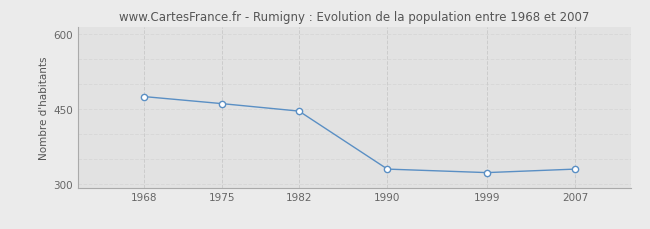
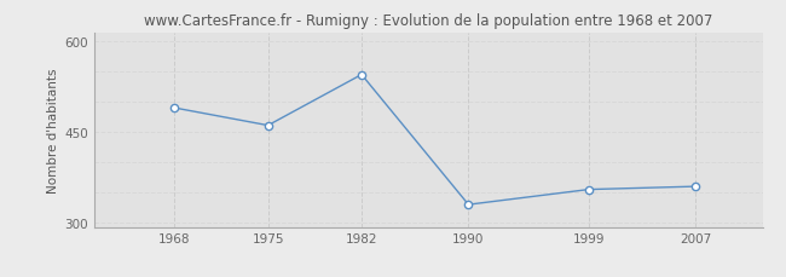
1968: 475 -> 490
1982: 446 -> 545
1999: 323 -> 355
2007: 330 -> 360
